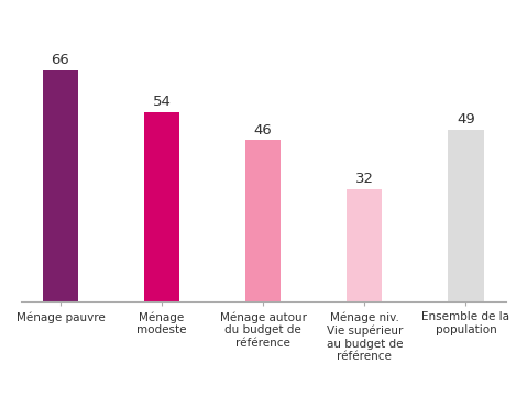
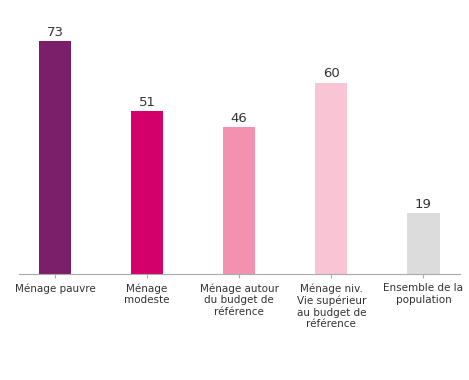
Ménage pauvre: 66 -> 73
Ménage modeste: 54 -> 51
Ménage niv. Vie supérieur au budget de référence: 32 -> 60
Ensemble de la population: 49 -> 19
